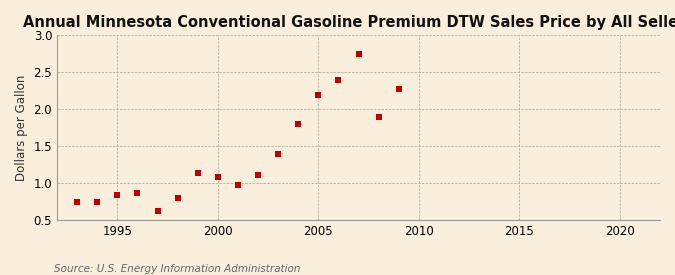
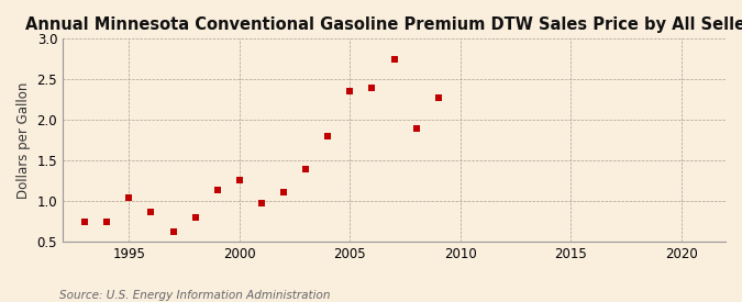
1995: 0.84 -> 1.04
2000: 1.09 -> 1.26
2005: 2.19 -> 2.36
